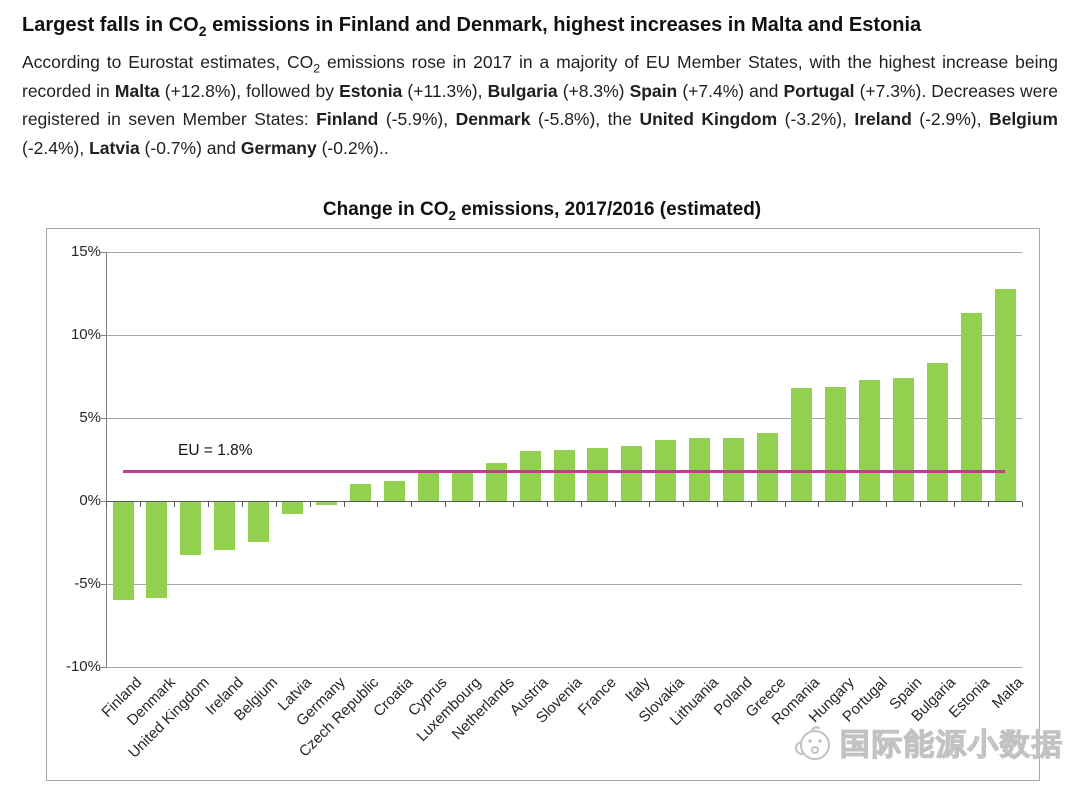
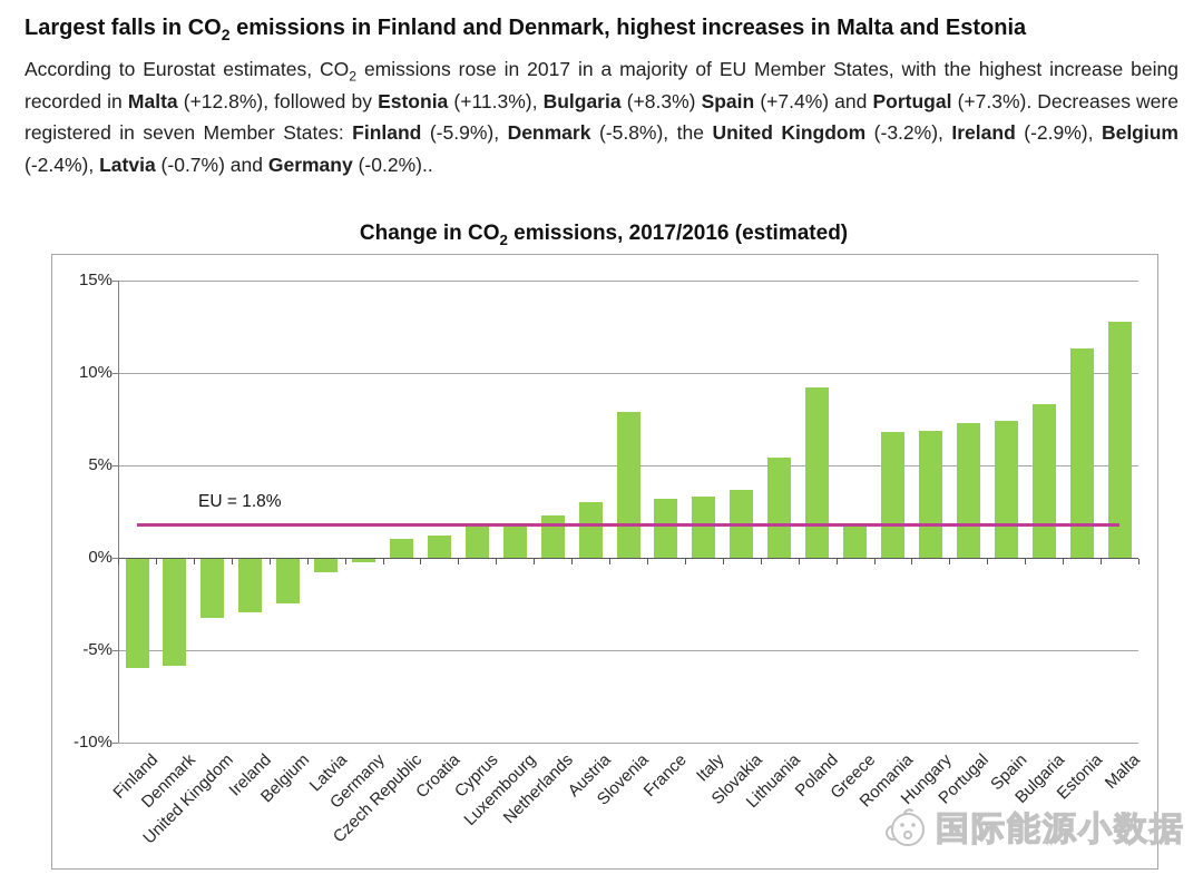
Slovenia: 3.1% -> 7.9%
Lithuania: 3.8% -> 5.4%
Poland: 3.8% -> 9.2%
Greece: 4.1% -> 1.8%
